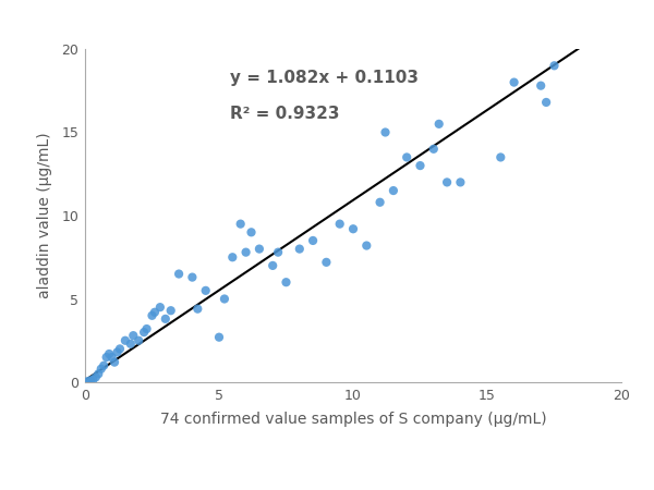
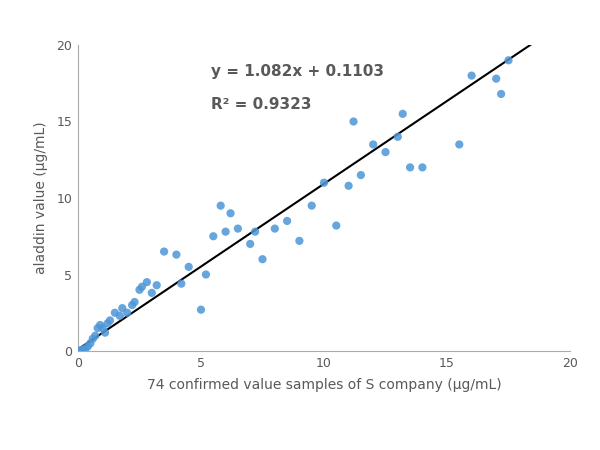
10: 9.2 -> 11.0
